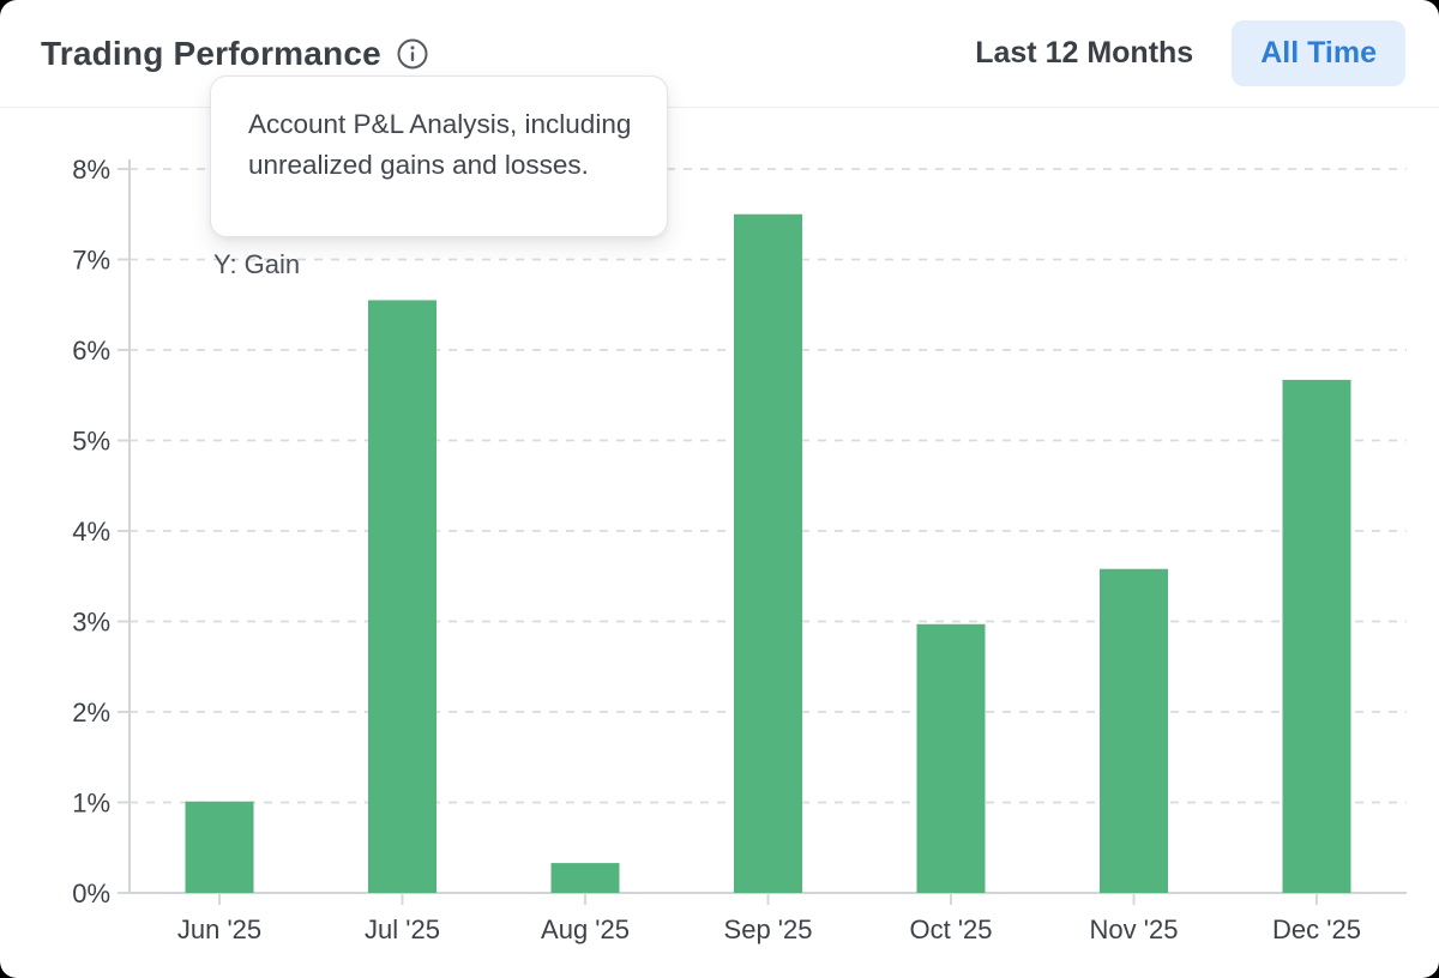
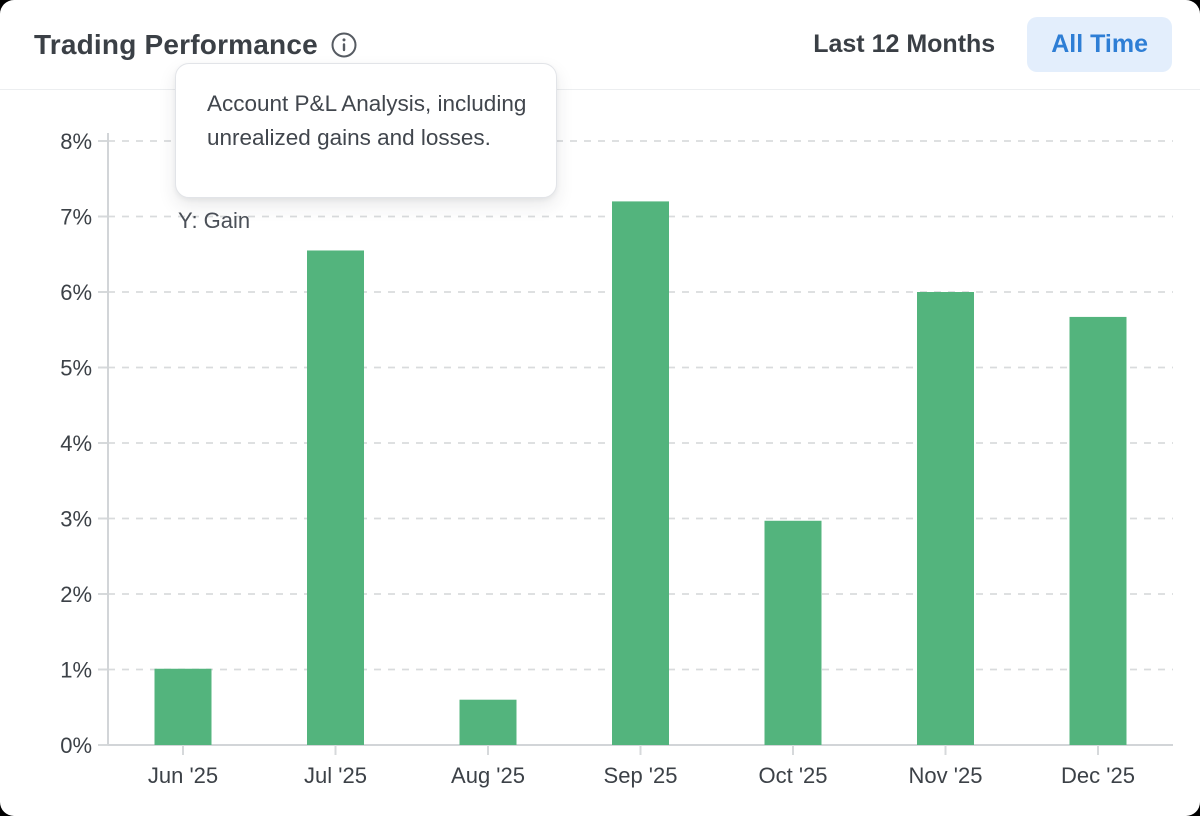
Aug '25: 0.3% -> 0.6%
Sep '25: 7.5% -> 7.2%
Nov '25: 3.6% -> 6.0%
